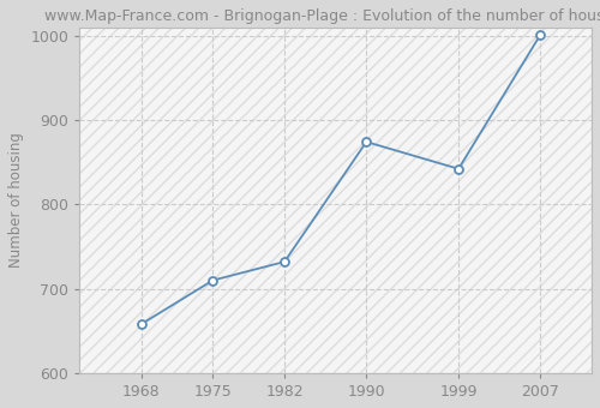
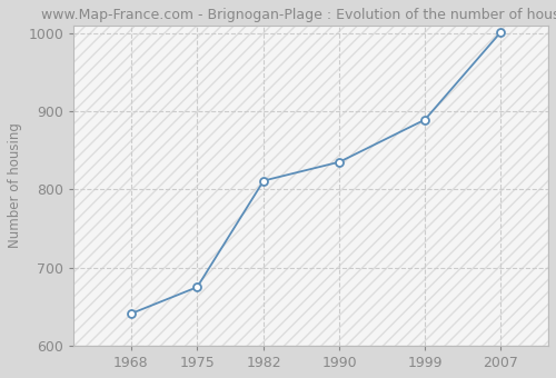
1968: 658 -> 641
1975: 710 -> 675
1982: 732 -> 811
1990: 874 -> 835
1999: 842 -> 889
